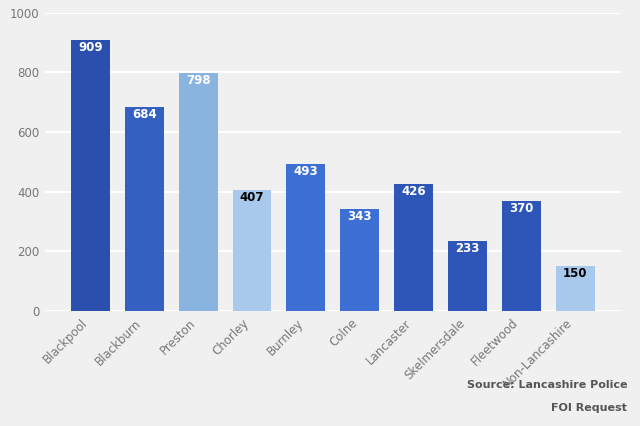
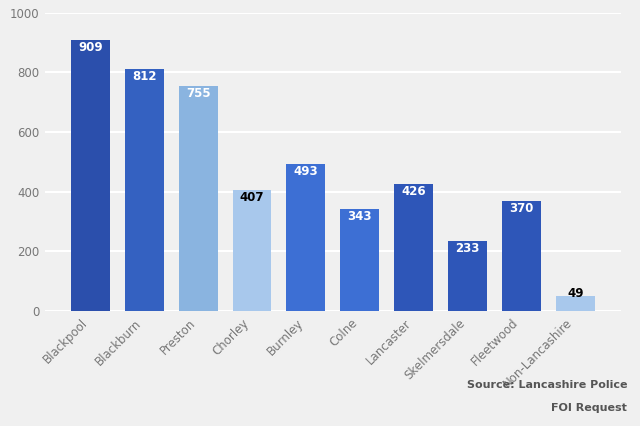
Blackburn: 684 -> 812
Preston: 798 -> 755
Non-Lancashire: 150 -> 49
